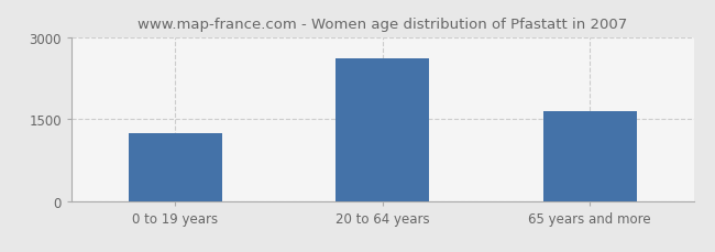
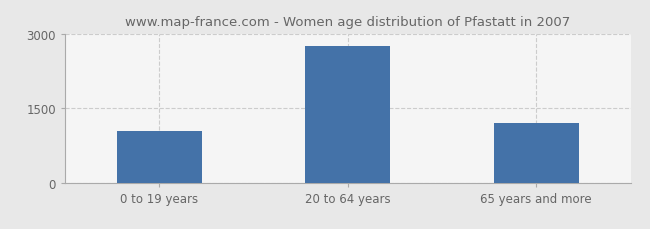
0 to 19 years: 1250 -> 1050
20 to 64 years: 2600 -> 2750
65 years and more: 1650 -> 1200
